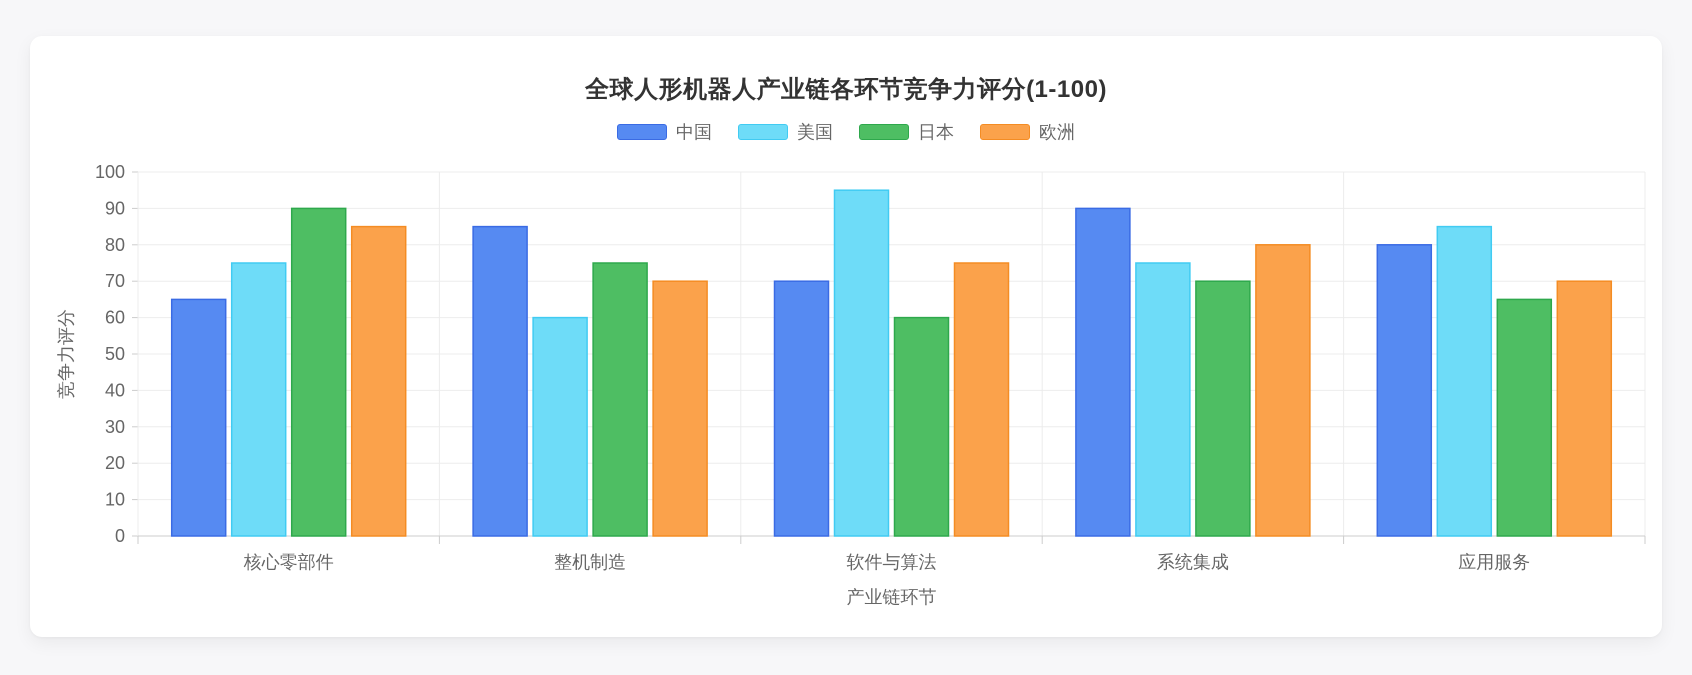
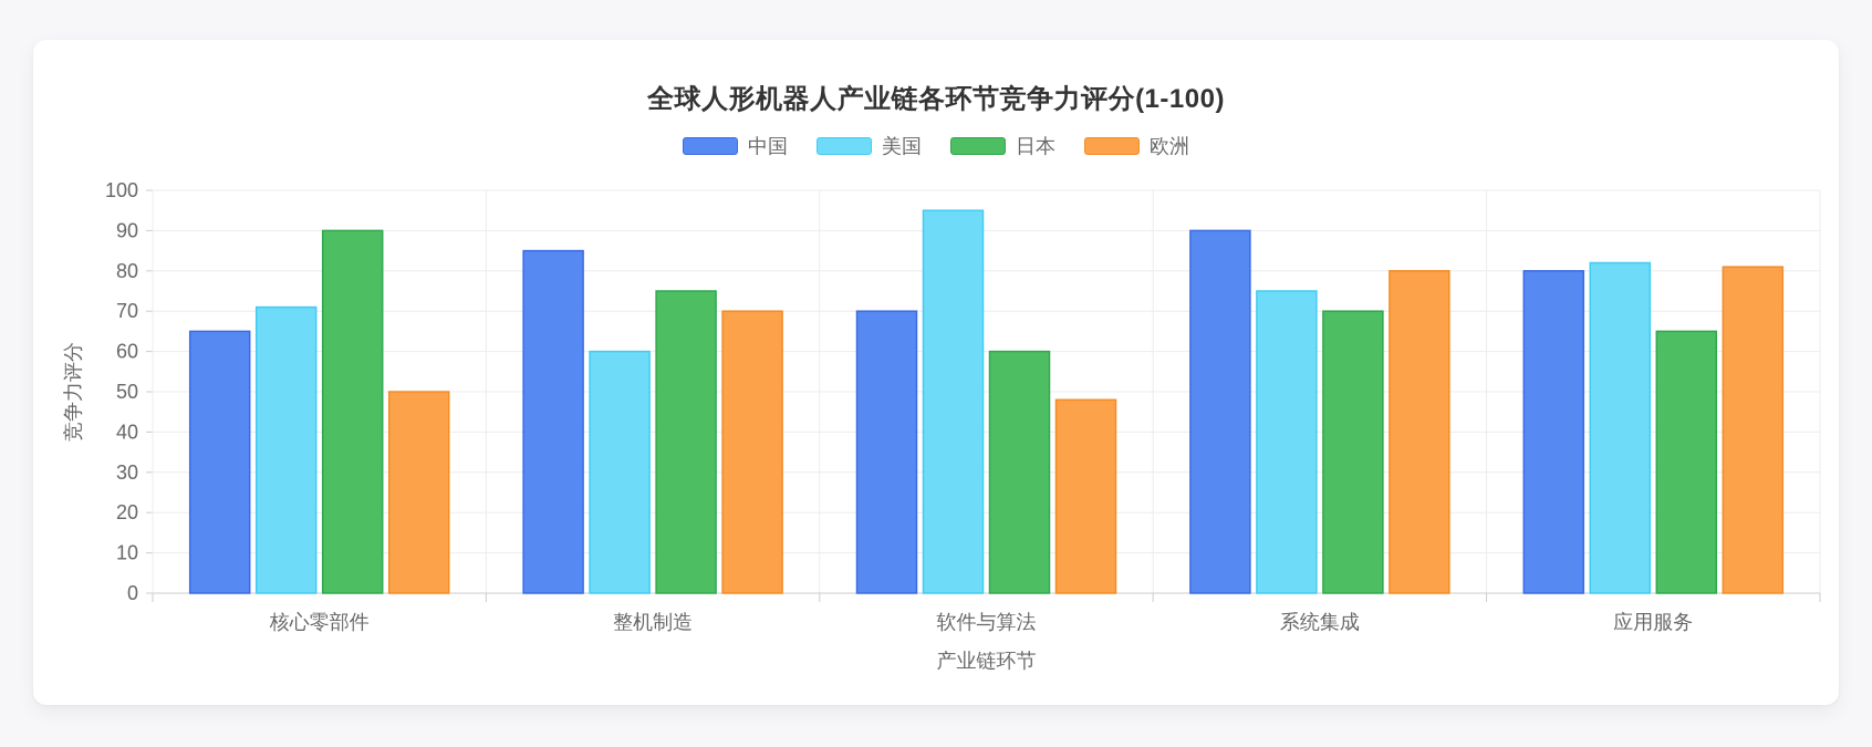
美国/核心零部件: 75 -> 71
欧洲/核心零部件: 85 -> 50
欧洲/软件与算法: 75 -> 48
美国/应用服务: 85 -> 82
欧洲/应用服务: 70 -> 81
